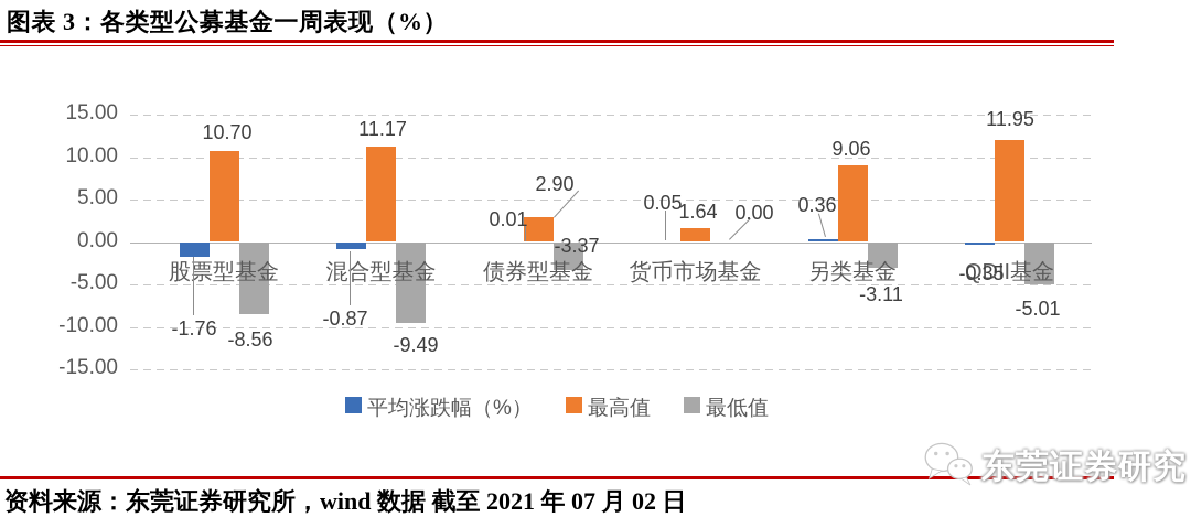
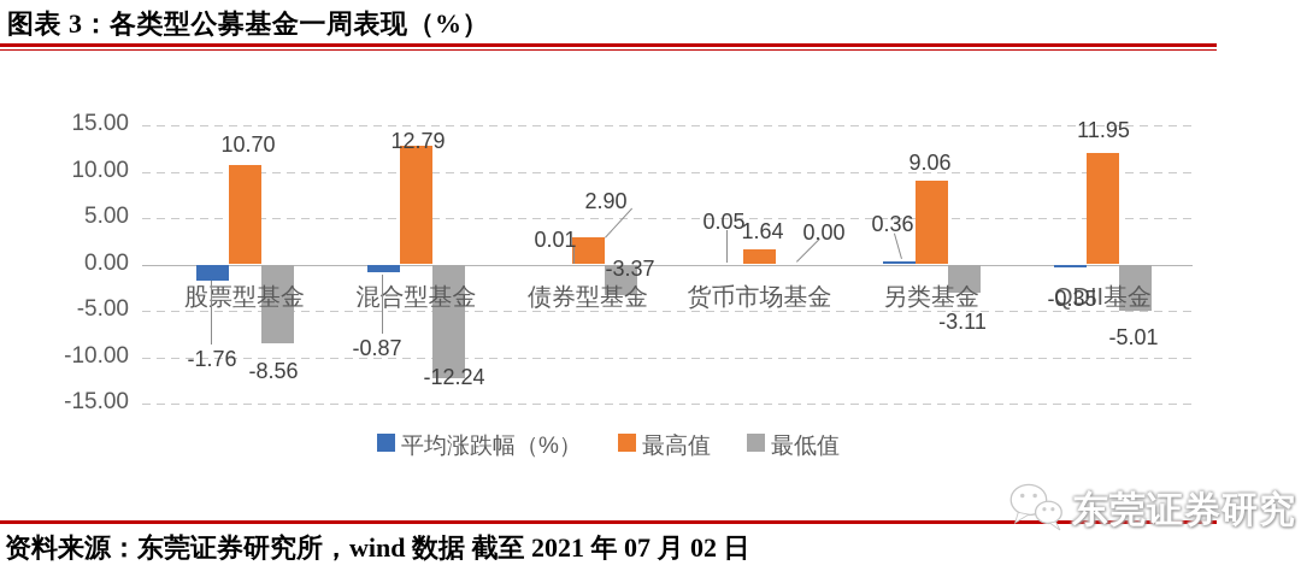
最高值/混合型基金: 11.17 -> 12.79
最低值/混合型基金: -9.49 -> -12.24
